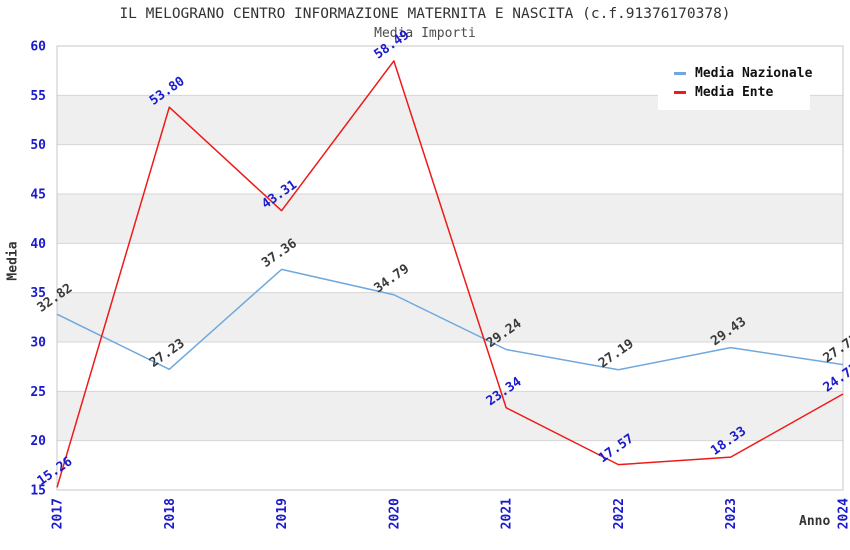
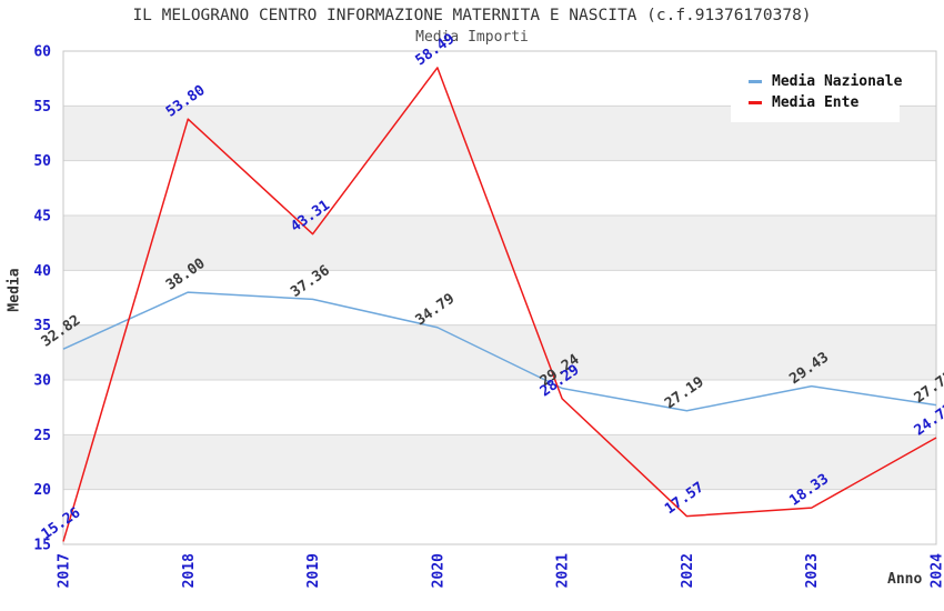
Media Nazionale/2018: 27.23 -> 38.00
Media Ente/2021: 23.34 -> 28.29
